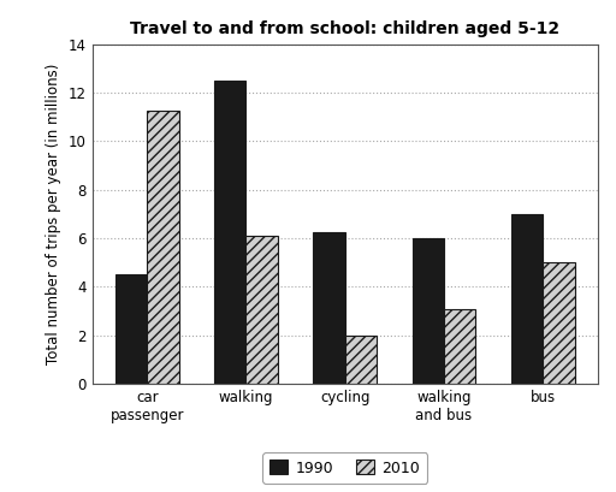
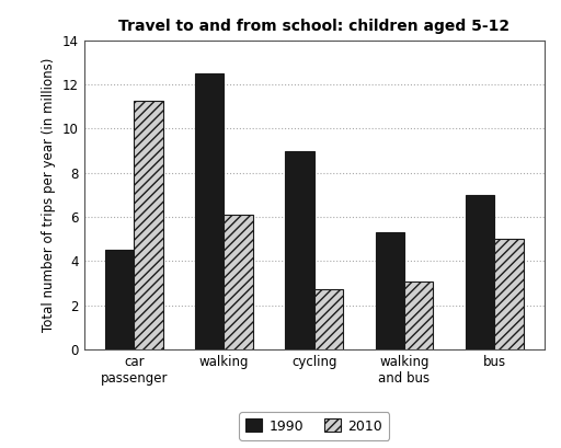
1990/cycling: 6.25 -> 9.00
2010/cycling: 2.00 -> 2.75
1990/walking and bus: 6.00 -> 5.30
